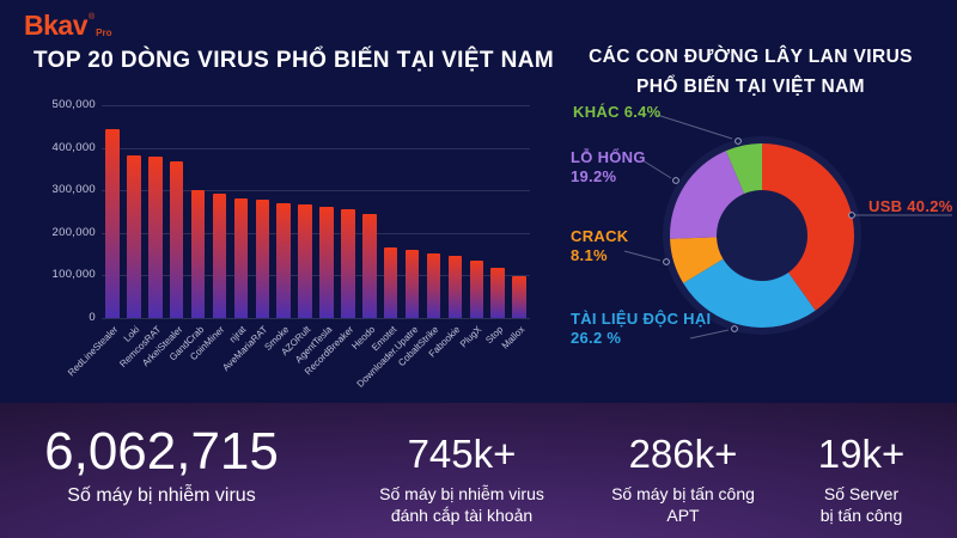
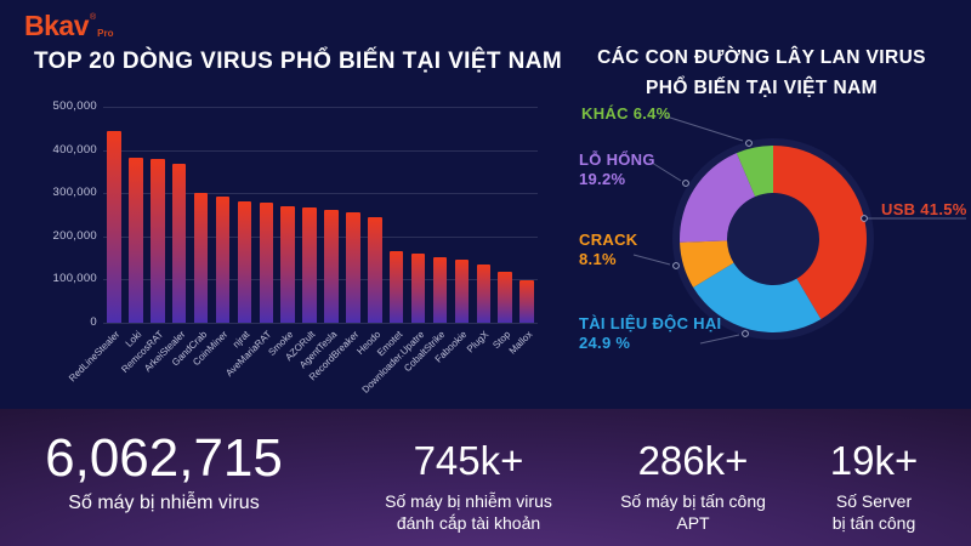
CÁC CON ĐƯỜNG LÂY LAN VIRUS PHỔ BIẾN TẠI VIỆT NAM/USB: 40.2% -> 41.5%
CÁC CON ĐƯỜNG LÂY LAN VIRUS PHỔ BIẾN TẠI VIỆT NAM/TÀI LIỆU ĐỘC HẠI: 26.2 -> 24.9
